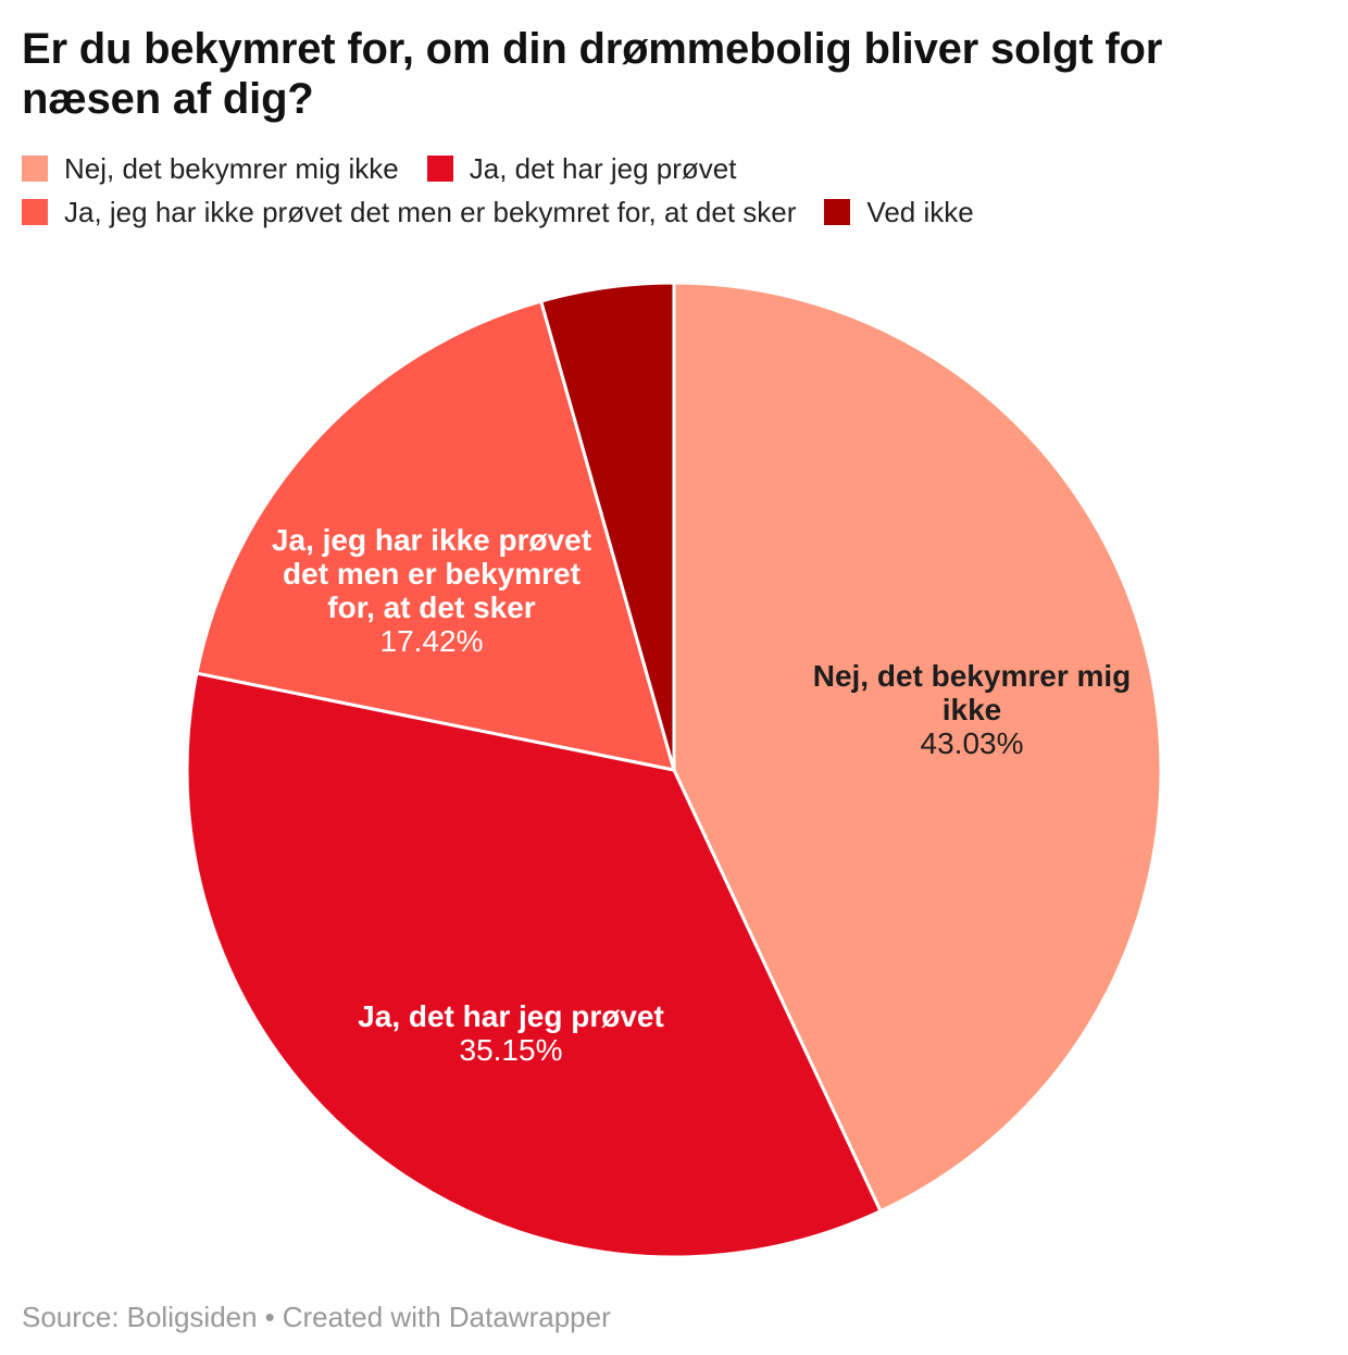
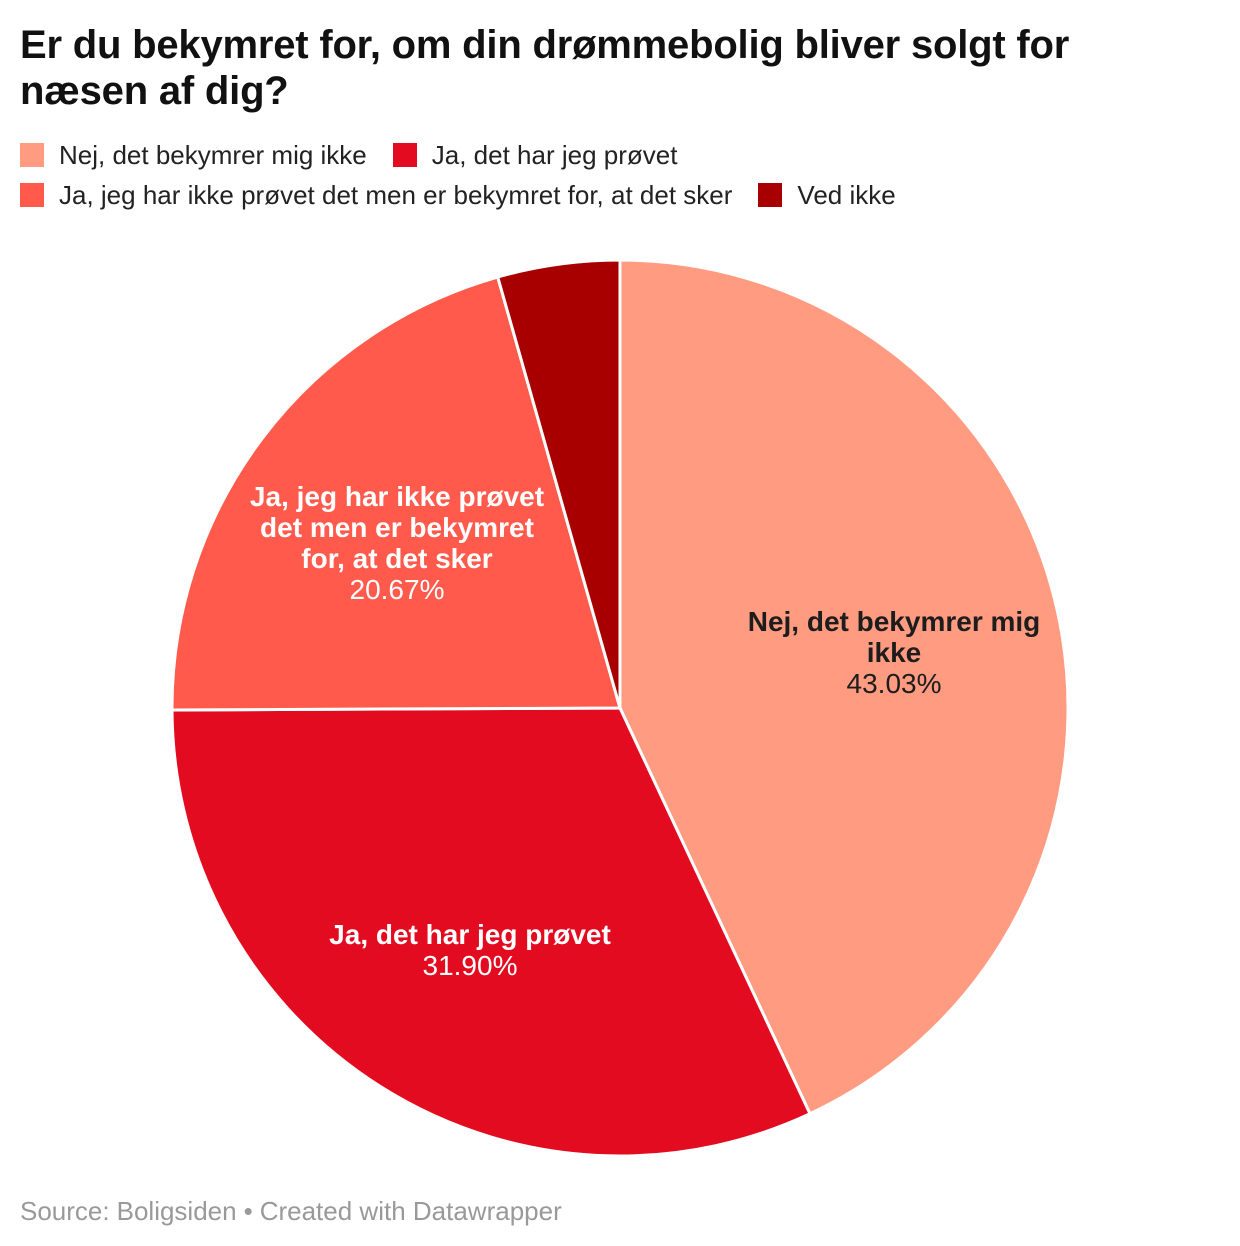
Ja, det har jeg prøvet: 35.15% -> 31.90%
Ja, jeg har ikke prøvet det men er bekymret for, at det sker: 17.42% -> 20.67%
